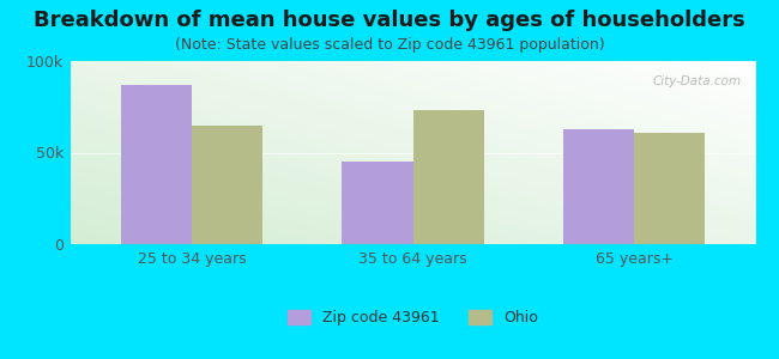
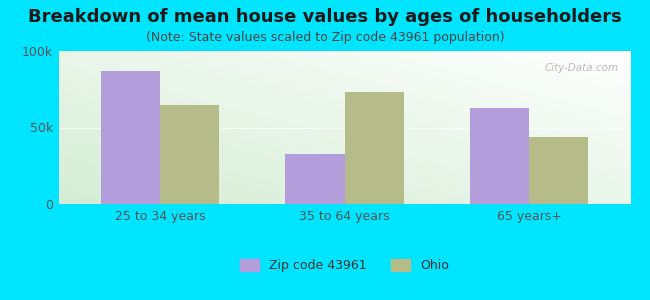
Zip code 43961/35 to 64 years: 45k -> 33k
Ohio/65 years+: 61k -> 44k
